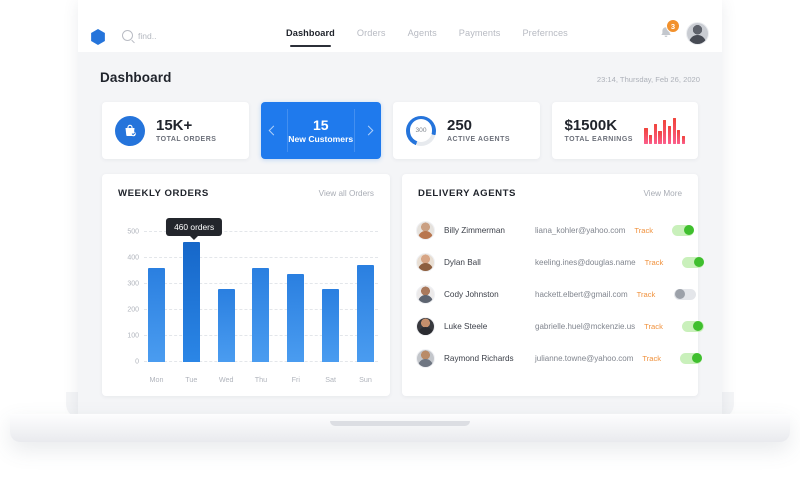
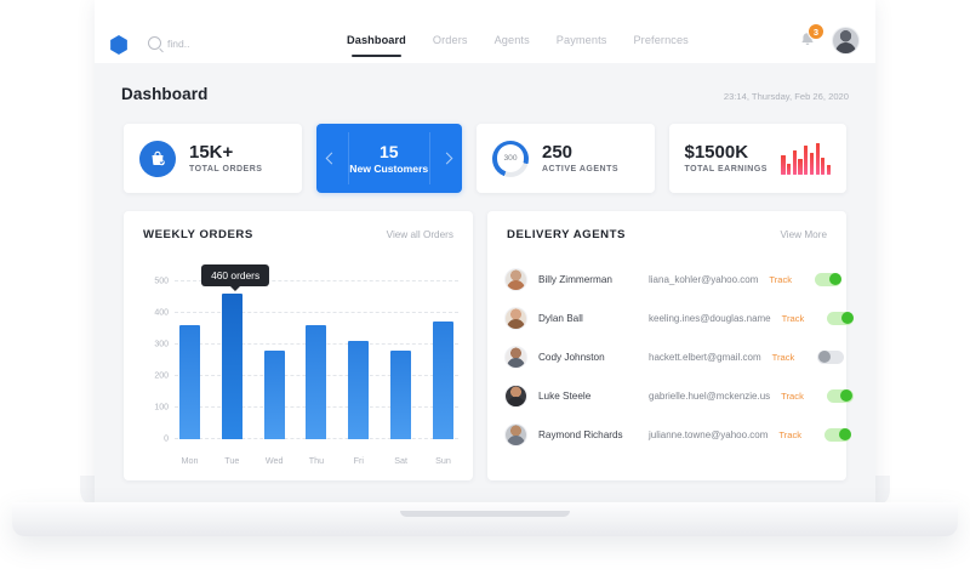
Fri: 340 -> 310
